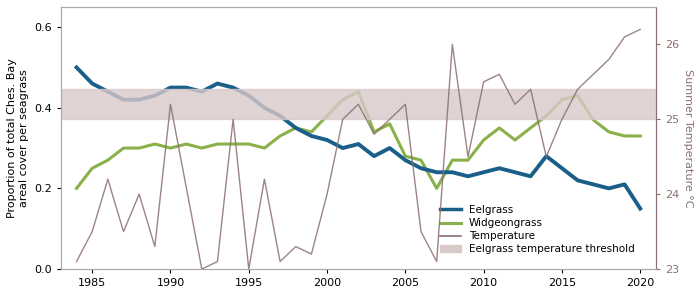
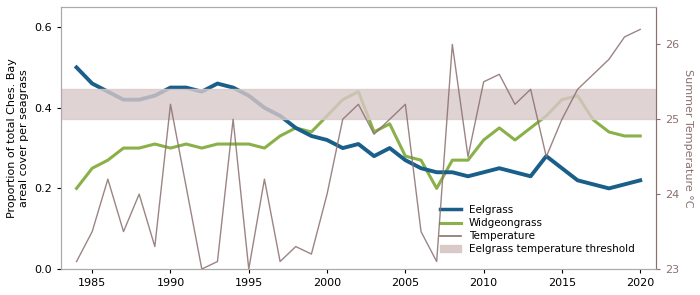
Eelgrass/2020: 0.15 -> 0.22
